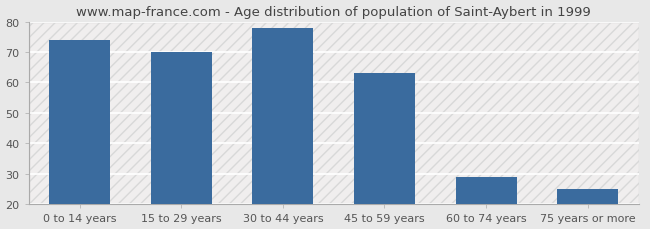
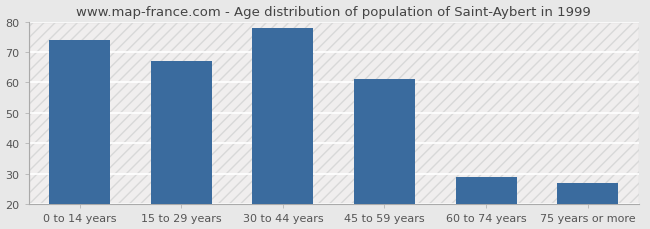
15 to 29 years: 70 -> 67
45 to 59 years: 63 -> 61
75 years or more: 25 -> 27
